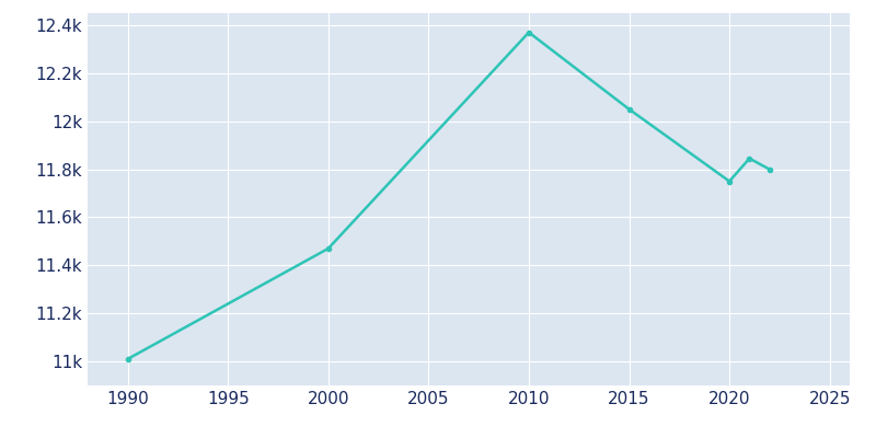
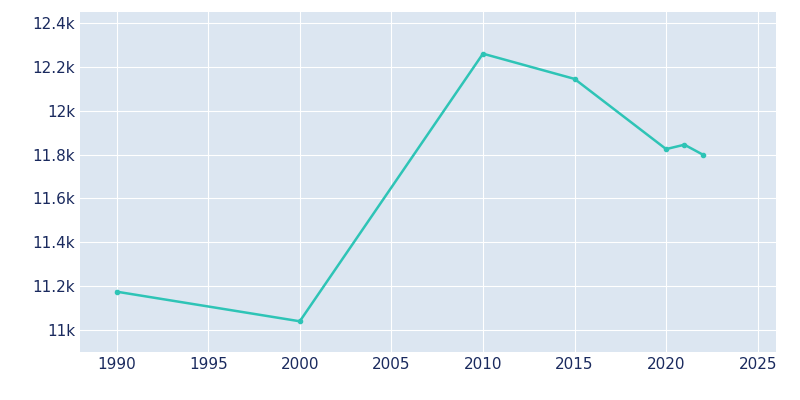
1990: 11.010k -> 11.175k
2000: 11.470k -> 11.040k
2010: 12.370k -> 12.260k
2015: 12.050k -> 12.145k
2020: 11.750k -> 11.825k
